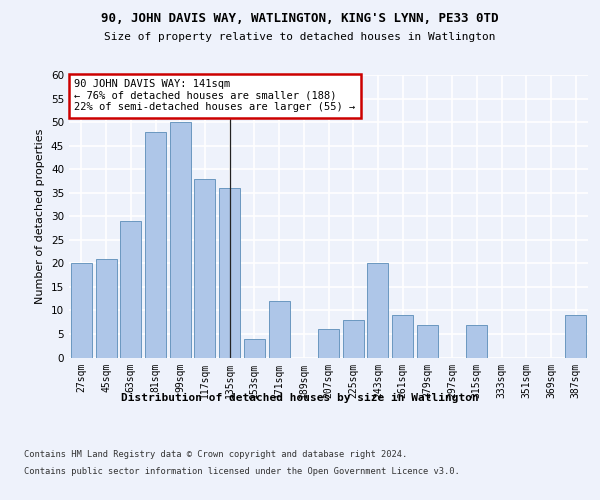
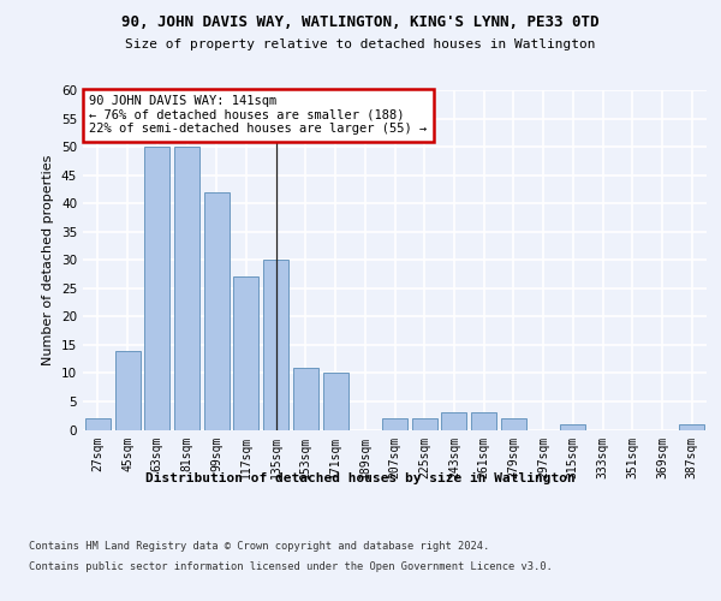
27sqm: 20 -> 2
45sqm: 21 -> 14
63sqm: 29 -> 50
81sqm: 48 -> 50
99sqm: 50 -> 42
117sqm: 38 -> 27
135sqm: 36 -> 30
153sqm: 4 -> 11
171sqm: 12 -> 10
207sqm: 6 -> 2
225sqm: 8 -> 2
243sqm: 20 -> 3
261sqm: 9 -> 3
279sqm: 7 -> 2
315sqm: 7 -> 1
387sqm: 9 -> 1
